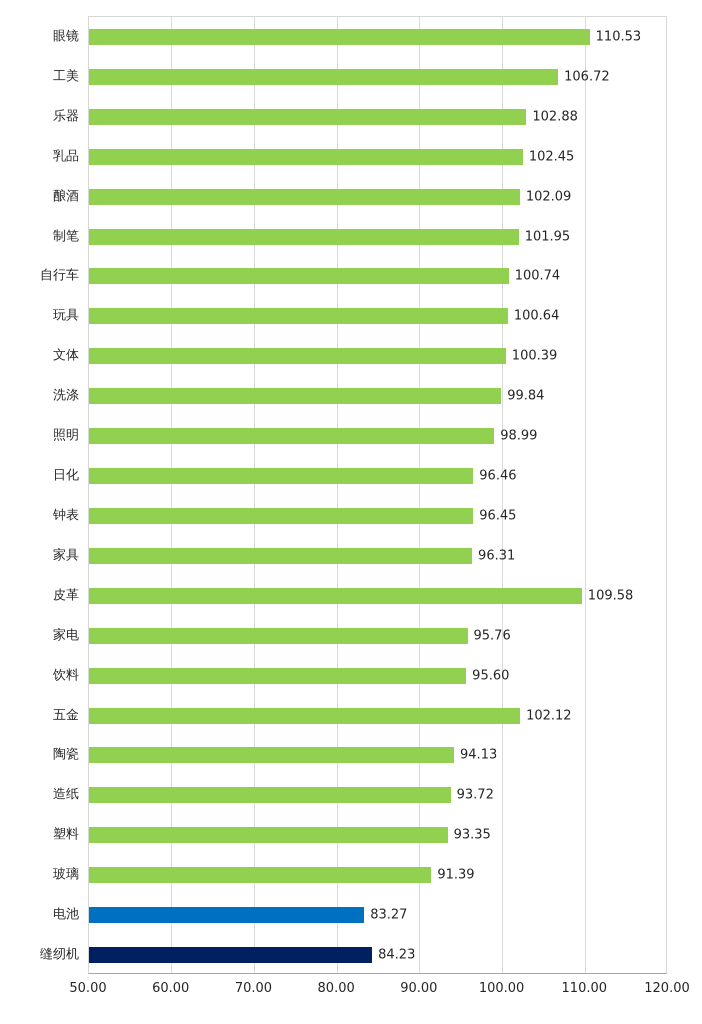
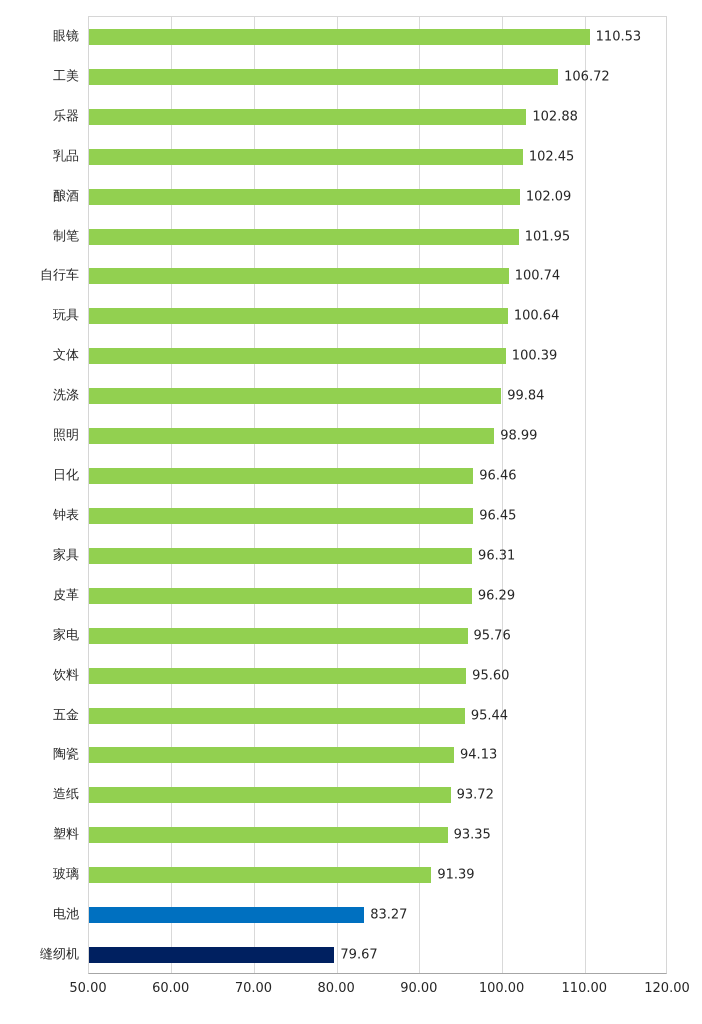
皮革: 109.58 -> 96.29
五金: 102.12 -> 95.44
缝纫机: 84.23 -> 79.67
